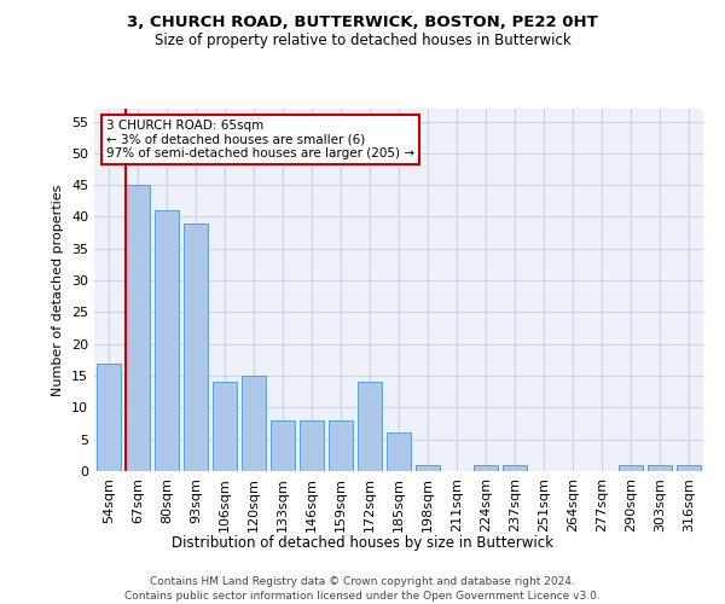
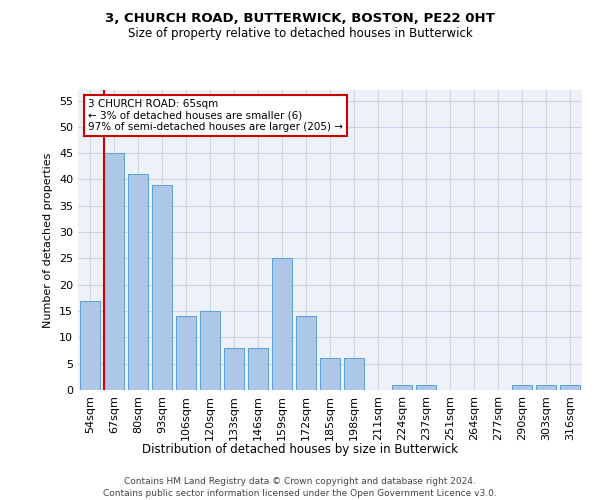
159sqm: 8 -> 25
198sqm: 1 -> 6
